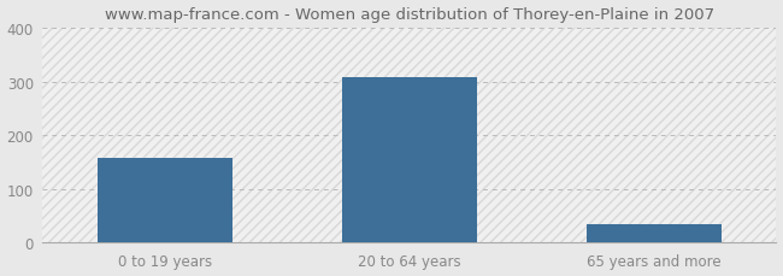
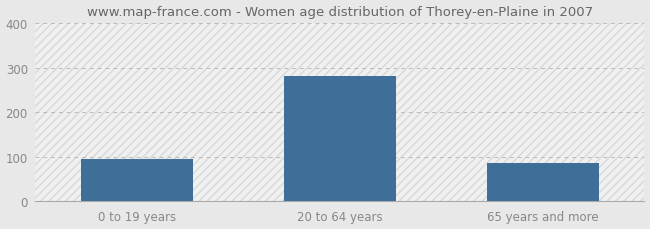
0 to 19 years: 158 -> 95
20 to 64 years: 308 -> 280
65 years and more: 35 -> 85
